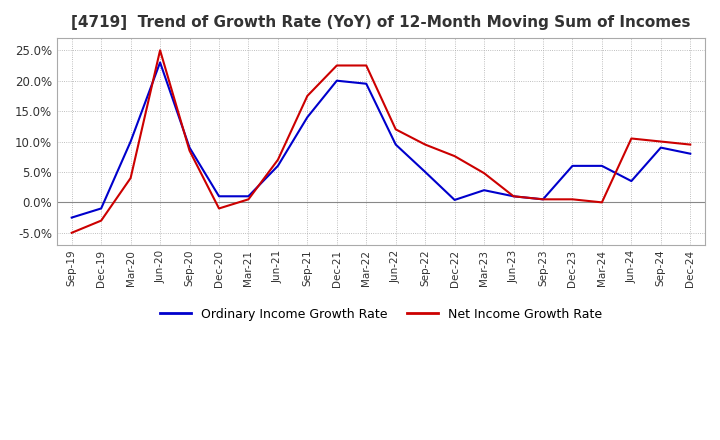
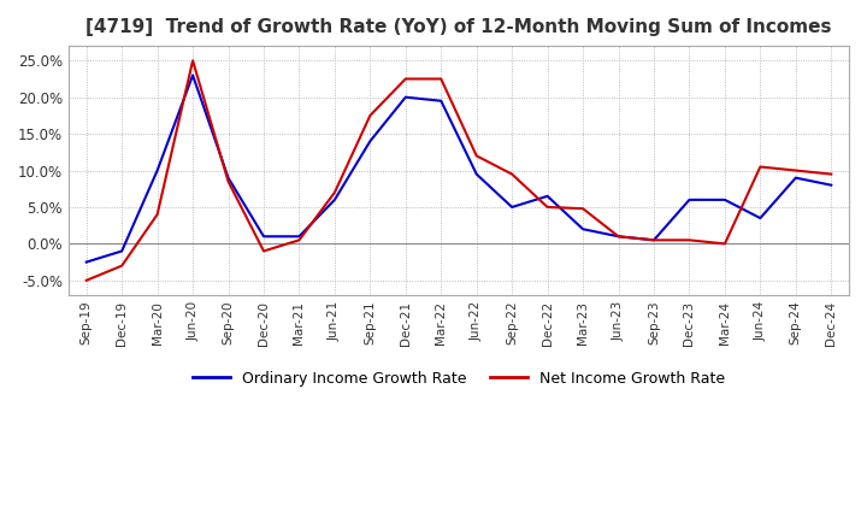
Ordinary Income Growth Rate/Dec-22: 0.4% -> 6.5%
Net Income Growth Rate/Dec-22: 7.6% -> 5.0%
